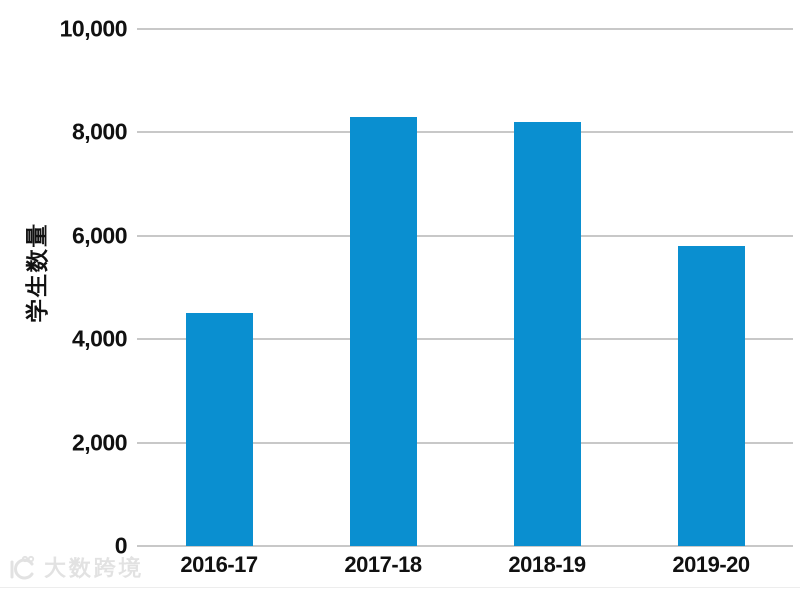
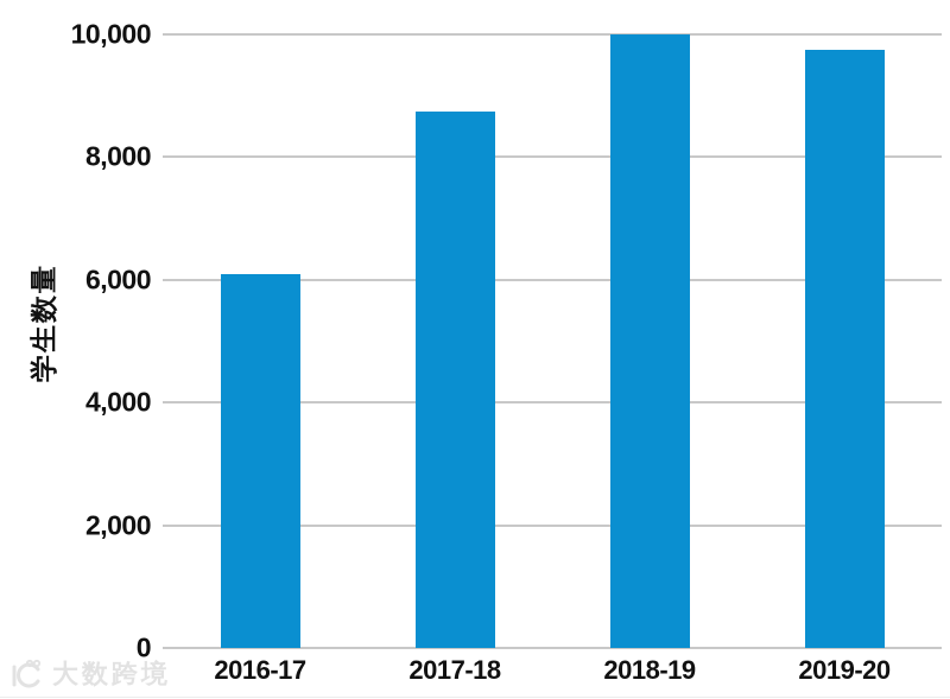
2016-17: 4500 -> 6100
2017-18: 8300 -> 8800
2018-19: 8200 -> 10000
2019-20: 5800 -> 9800
